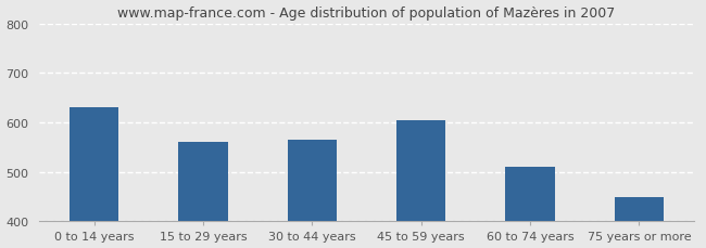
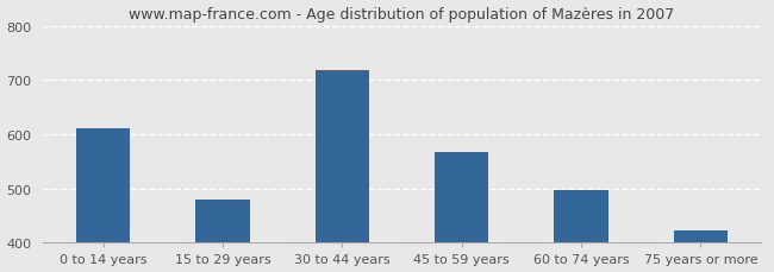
0 to 14 years: 630 -> 610
15 to 29 years: 560 -> 480
30 to 44 years: 565 -> 718
45 to 59 years: 605 -> 568
60 to 74 years: 510 -> 498
75 years or more: 450 -> 423
